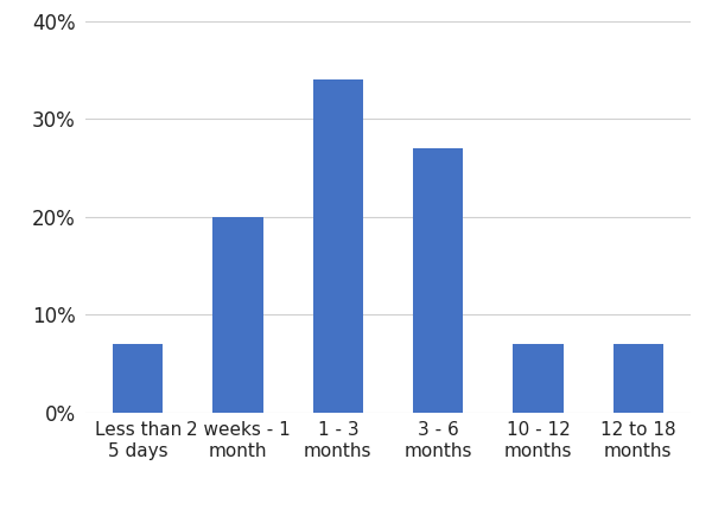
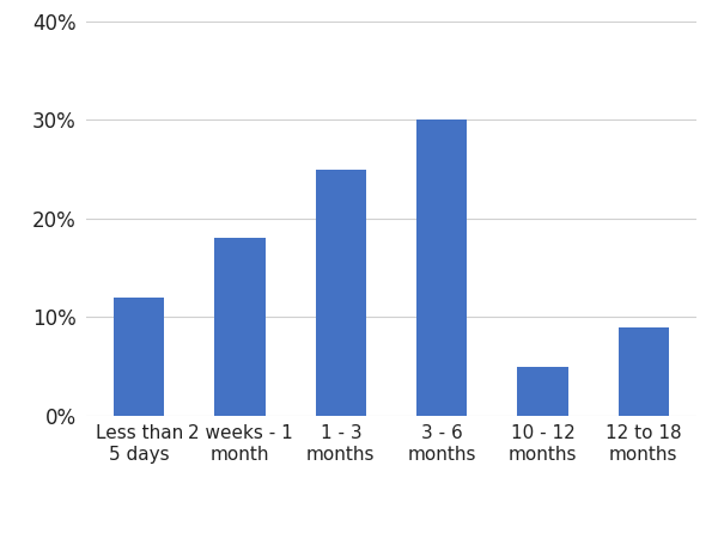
Less than 5 days: 7% -> 12%
2 weeks - 1 month: 20% -> 18%
1 - 3 months: 34% -> 25%
3 - 6 months: 27% -> 30%
10 - 12 months: 7% -> 5%
12 to 18 months: 7% -> 9%
